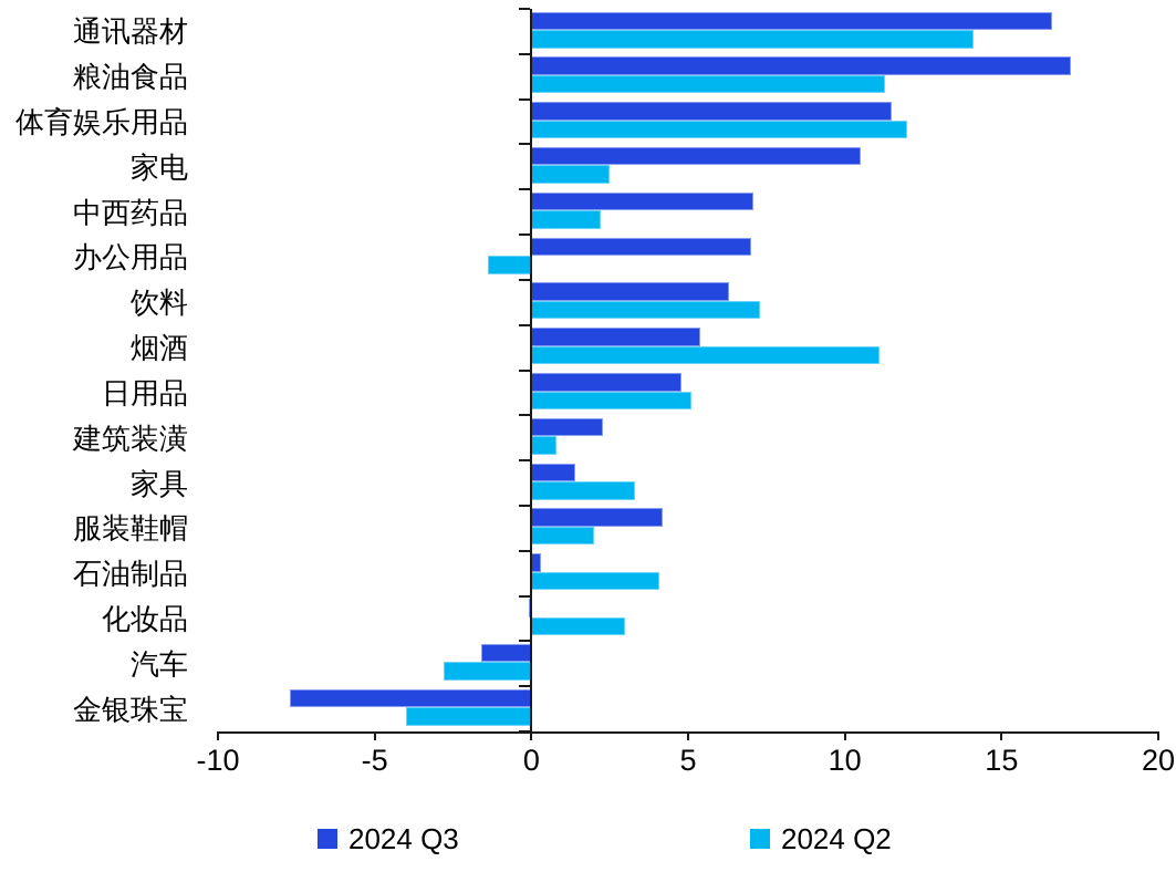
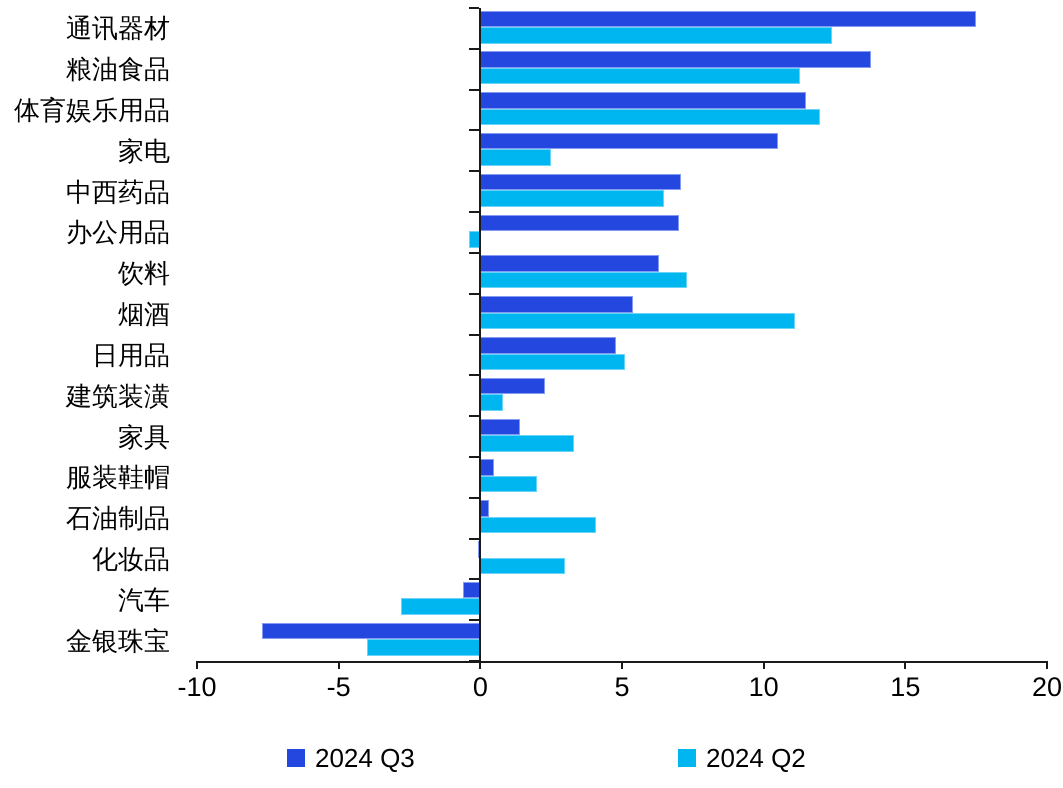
2024 Q3/通讯器材: 16.6 -> 17.5
2024 Q2/通讯器材: 14.1 -> 12.4
2024 Q3/粮油食品: 17.2 -> 13.8
2024 Q2/中西药品: 2.2 -> 6.5
2024 Q2/办公用品: -1.4 -> -0.4
2024 Q3/服装鞋帽: 4.2 -> 0.5
2024 Q3/汽车: -1.6 -> -0.6
